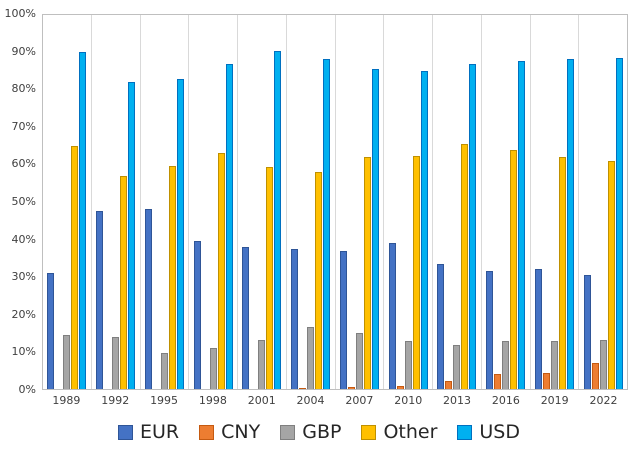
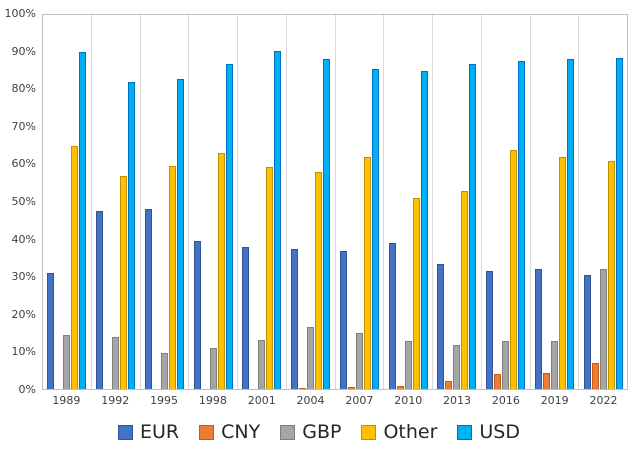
Other/2010: 62% -> 51%
Other/2013: 66% -> 53%
GBP/2022: 13% -> 32%
